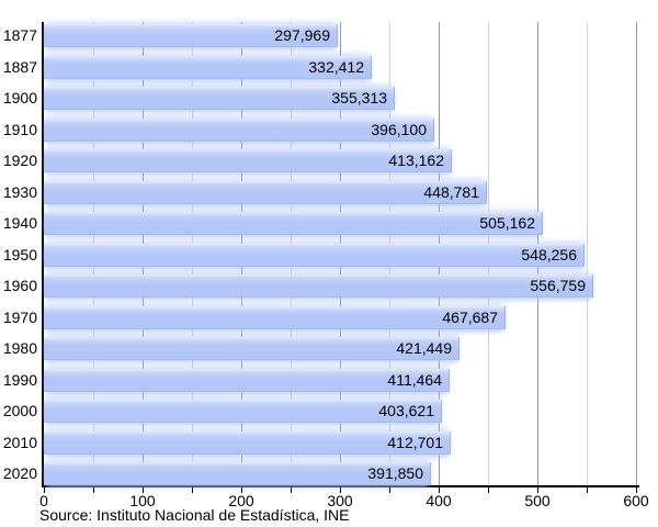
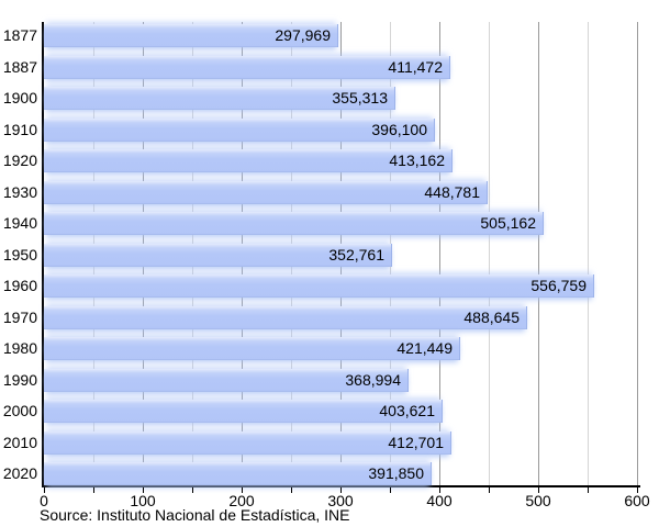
1887: 332,412 -> 411,472
1950: 548,256 -> 352,761
1970: 467,687 -> 488,645
1990: 411,464 -> 368,994
